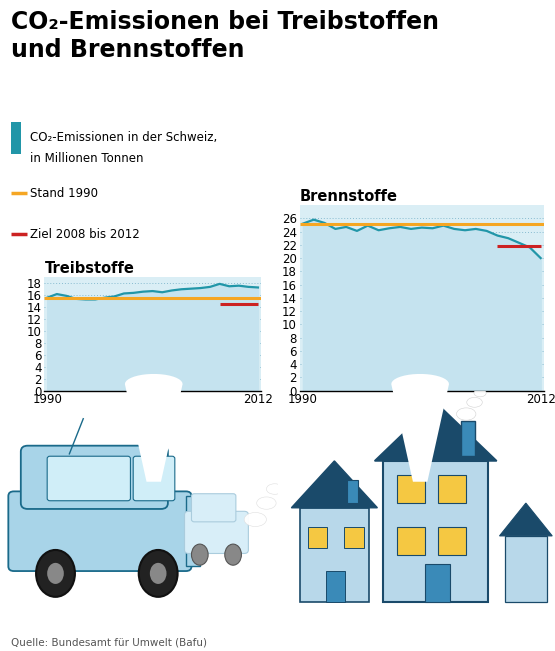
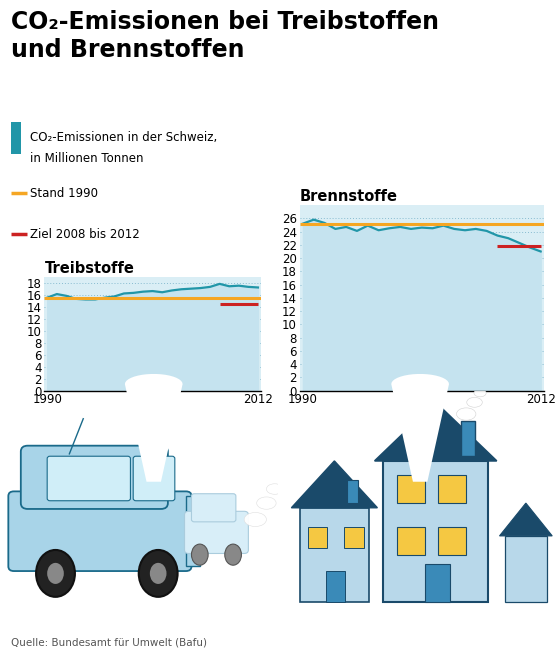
Brennstoffe/2012: 20.0 -> 21.0
